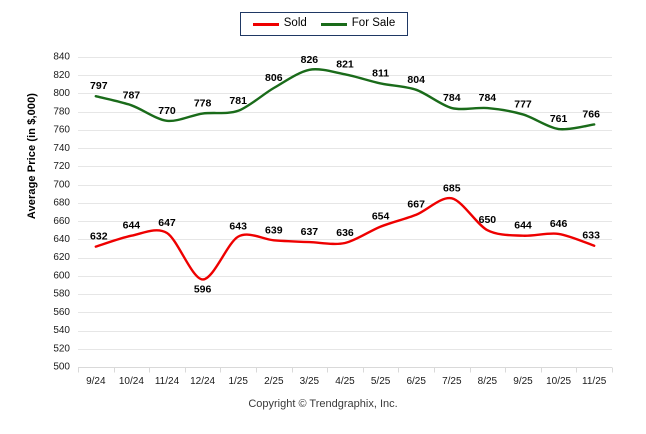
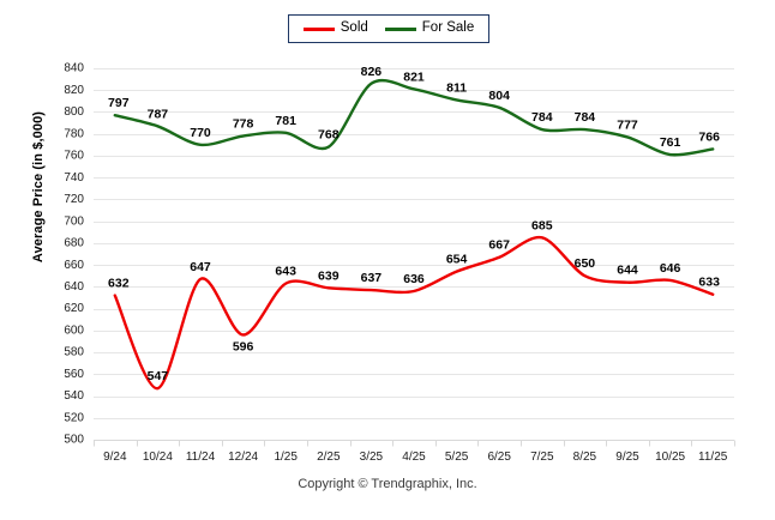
Sold/10/24: 644 -> 547
For Sale/2/25: 806 -> 768
